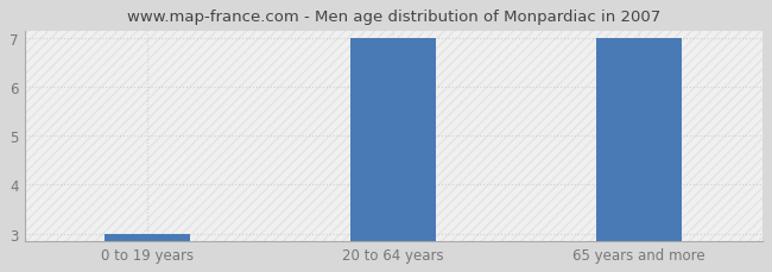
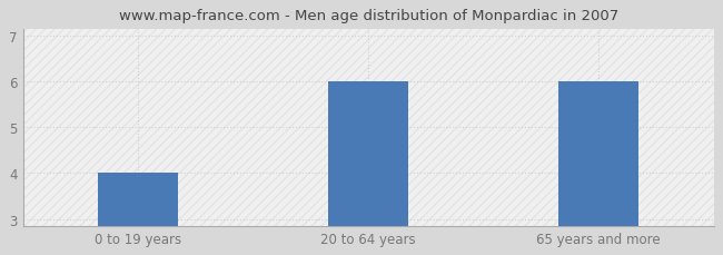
0 to 19 years: 3 -> 4
20 to 64 years: 7 -> 6
65 years and more: 7 -> 6
